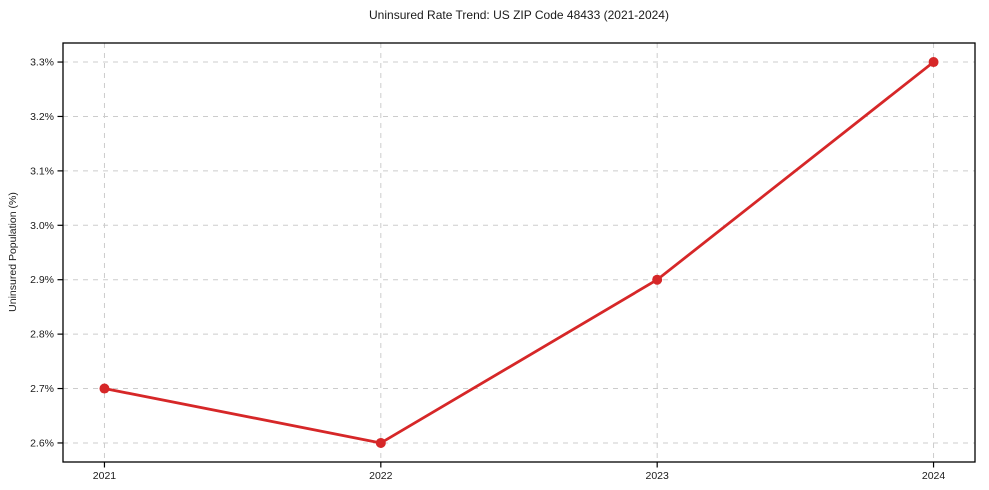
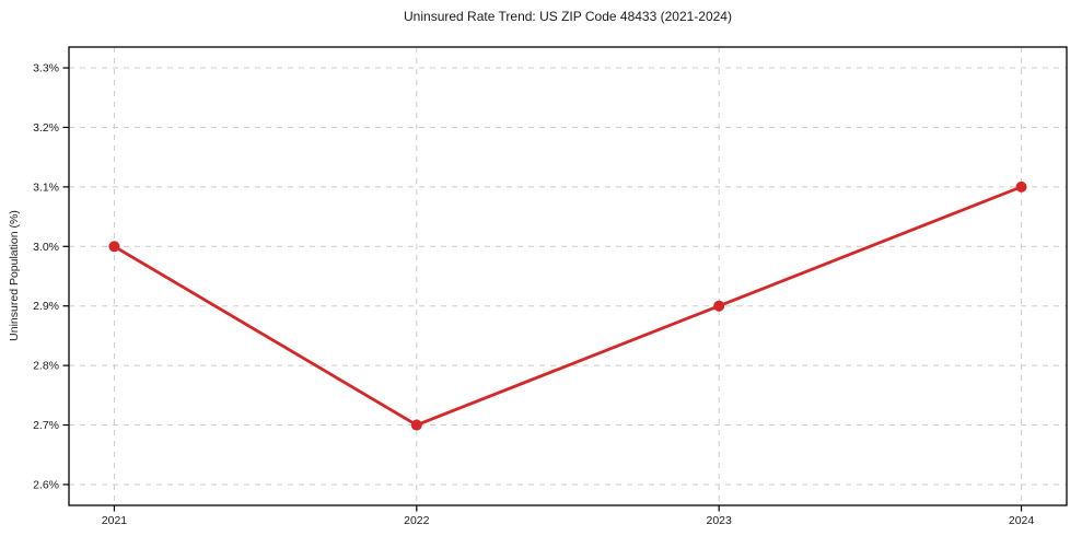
2021: 2.7% -> 3.0%
2022: 2.6% -> 2.7%
2024: 3.3% -> 3.1%
